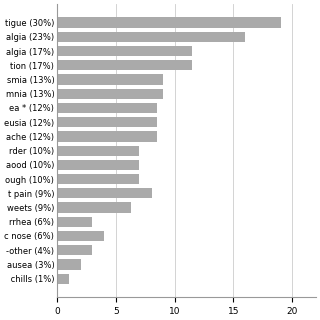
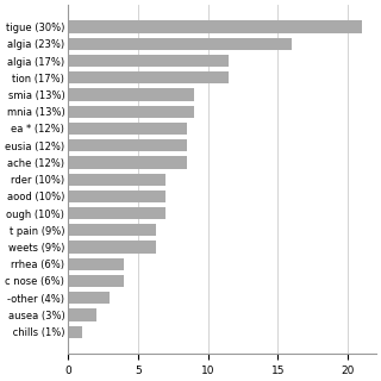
tigue (30%): 19.0 -> 21.0
t pain (9%): 8.1 -> 6.3
rrhea (6%): 3.0 -> 4.0
